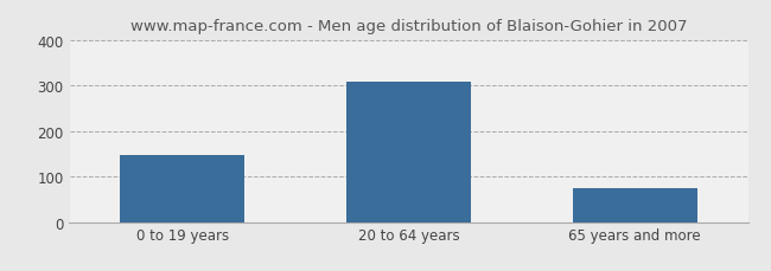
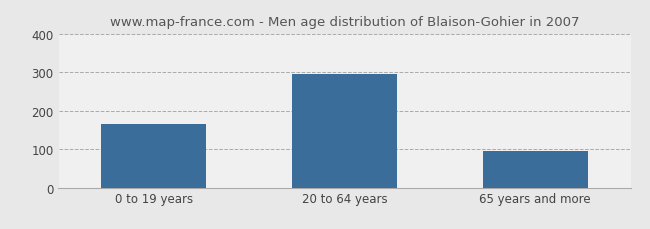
0 to 19 years: 148 -> 165
20 to 64 years: 308 -> 295
65 years and more: 75 -> 95
